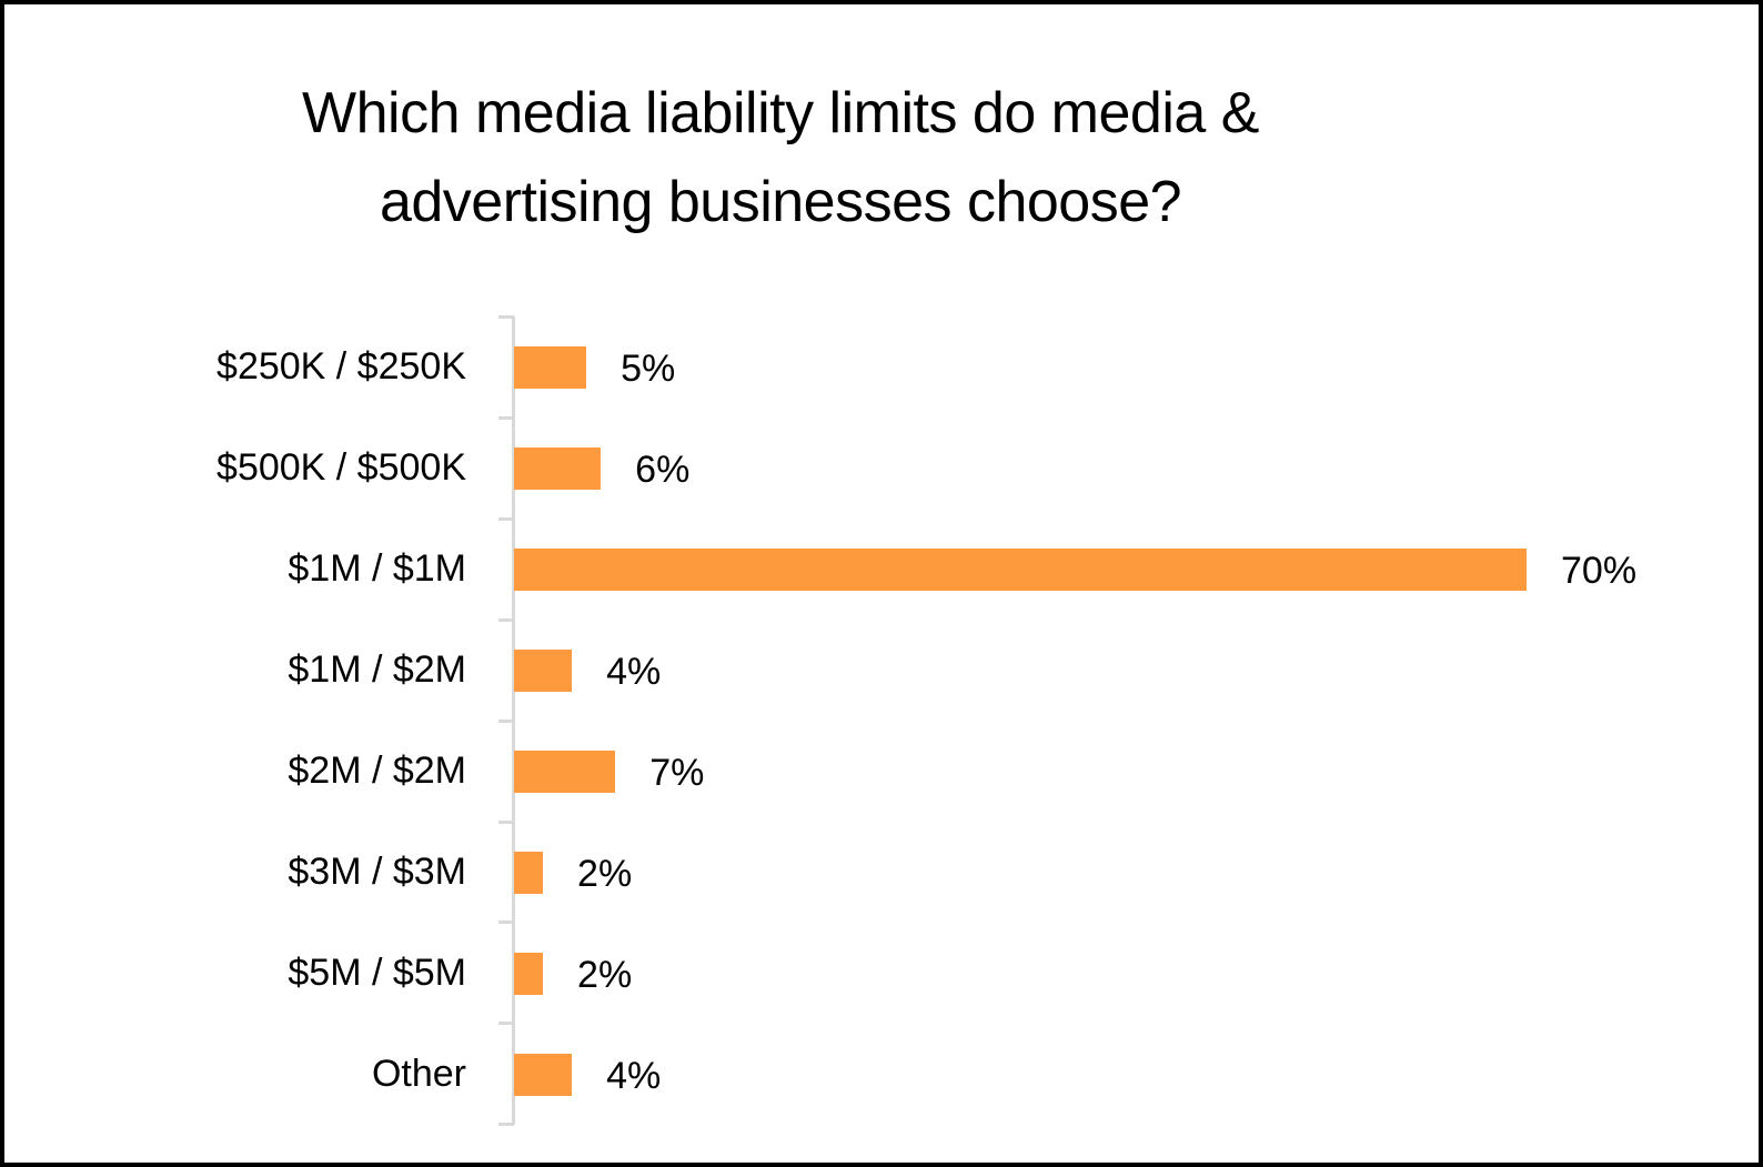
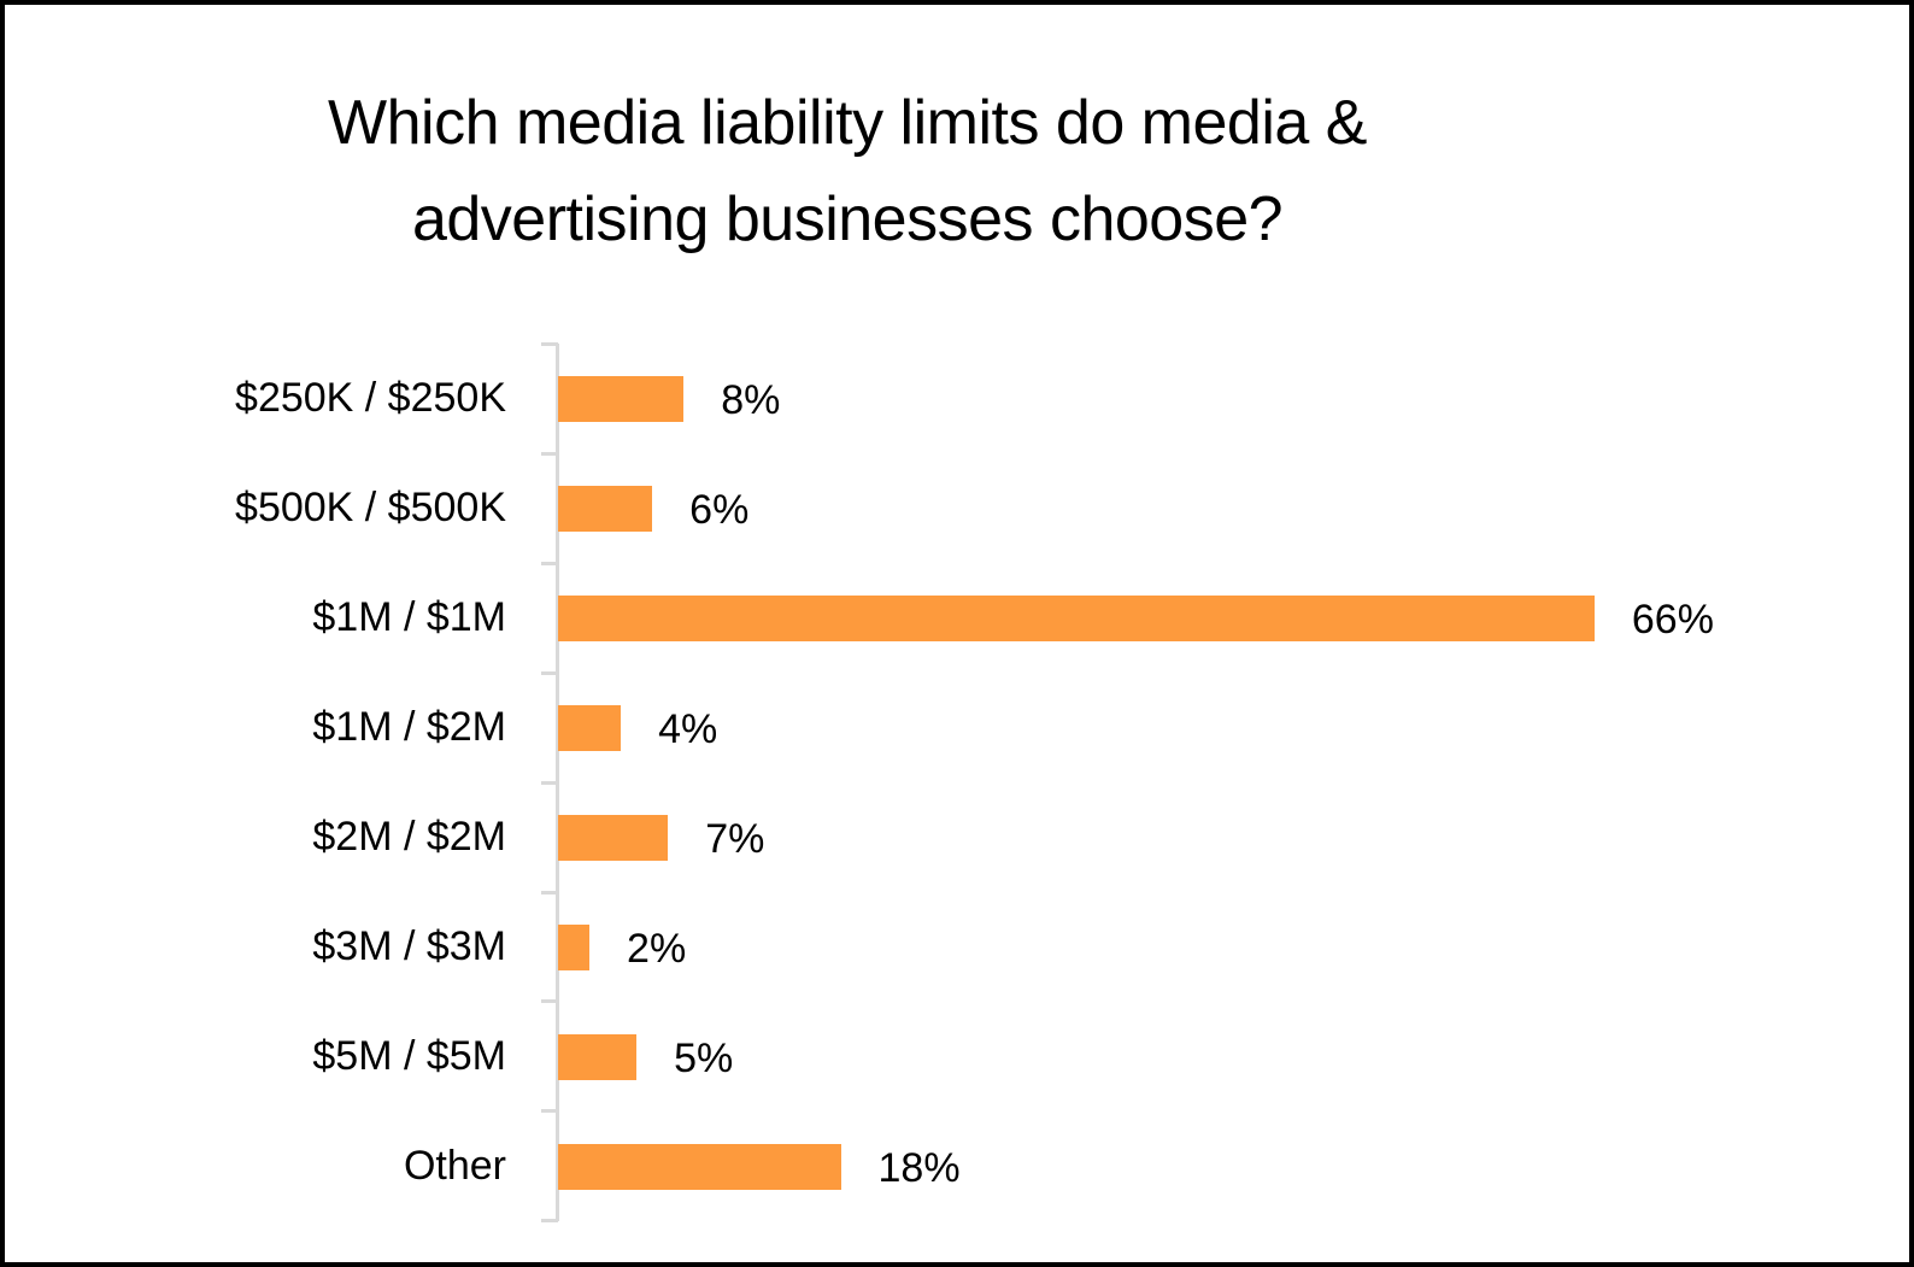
$250K / $250K: 5% -> 8%
$1M / $1M: 70% -> 66%
$5M / $5M: 2% -> 5%
Other: 4% -> 18%
